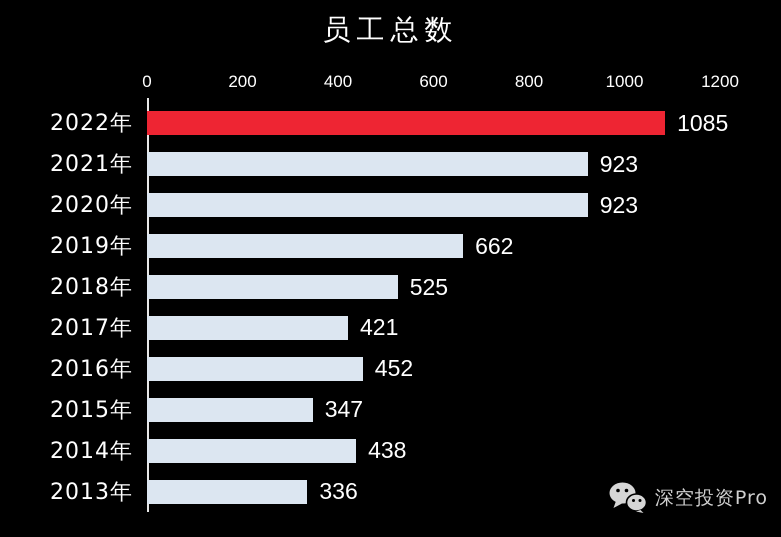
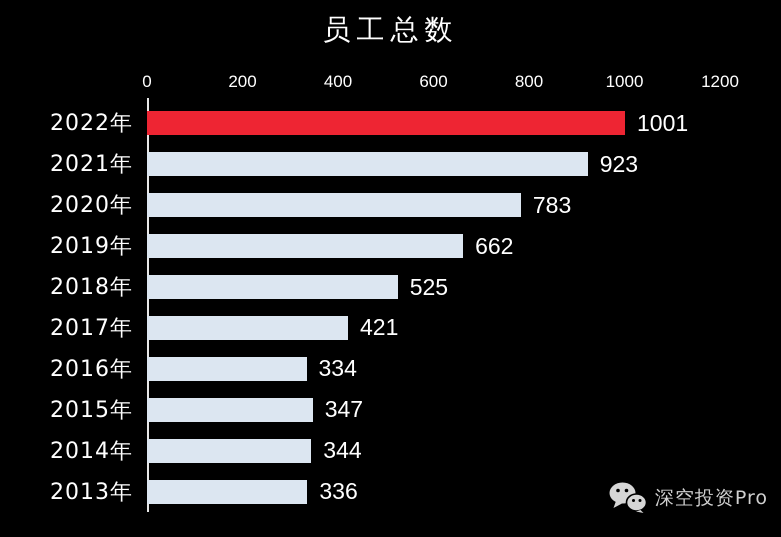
2022年: 1085 -> 1001
2020年: 923 -> 783
2016年: 452 -> 334
2014年: 438 -> 344
